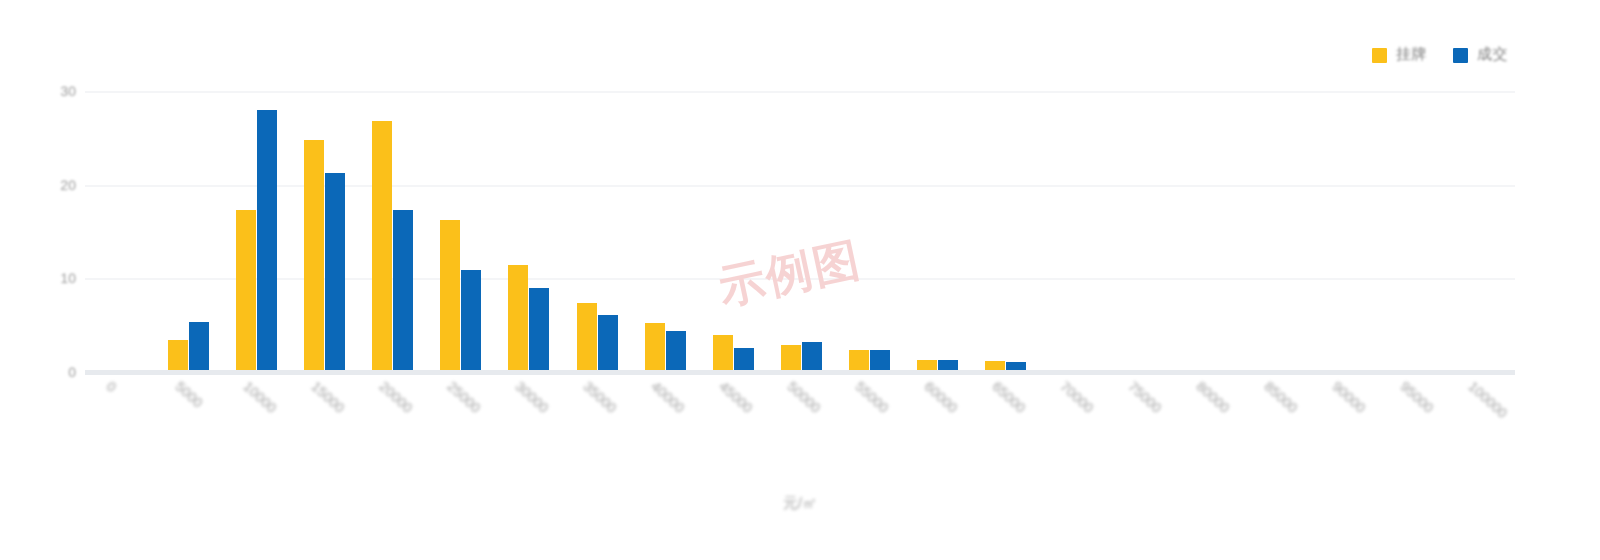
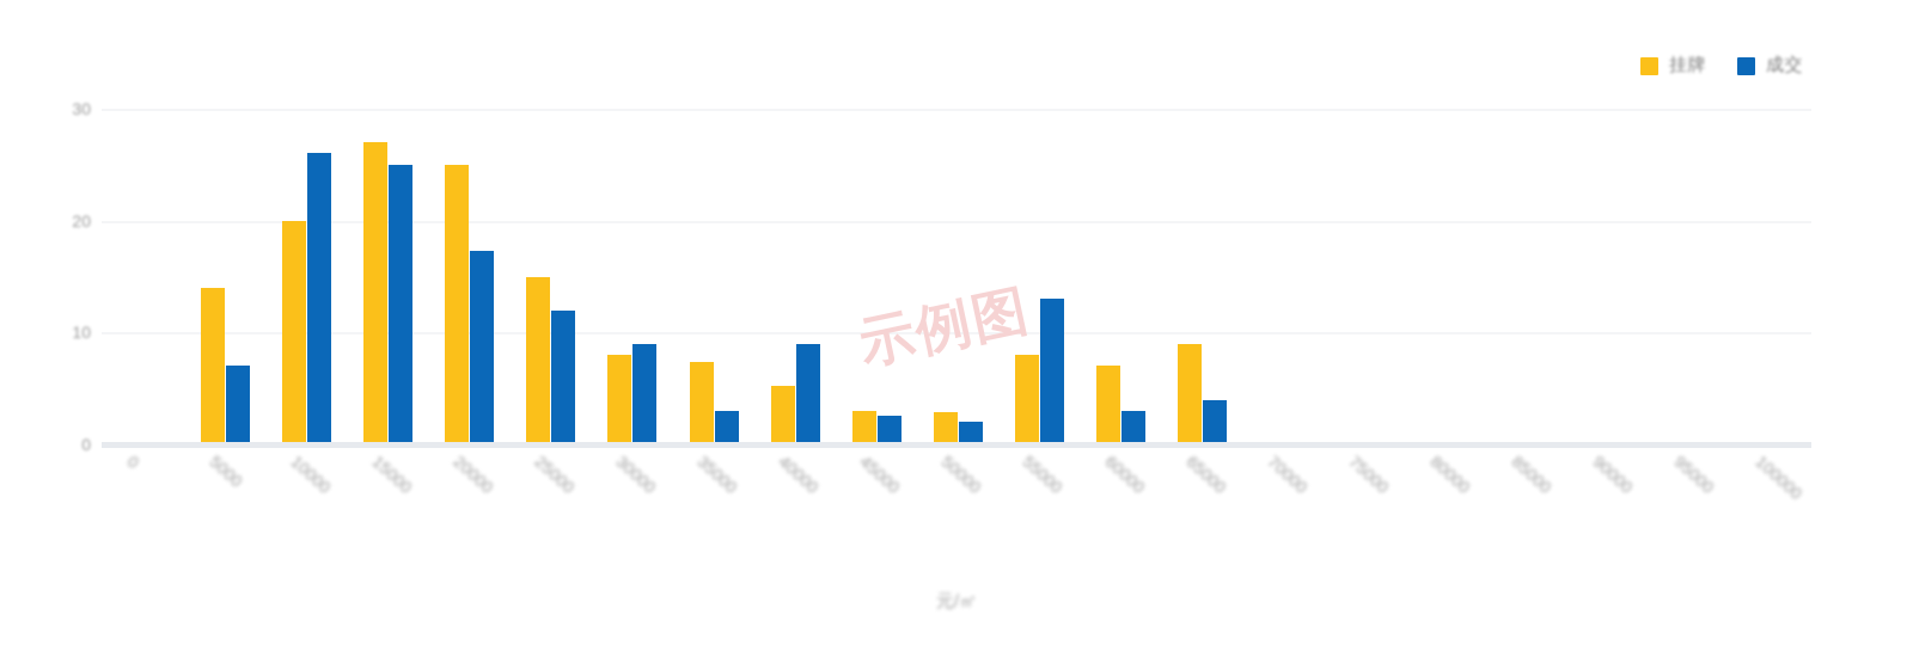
挂牌/5000: 3 -> 14
成交/5000: 5 -> 7
挂牌/10000: 17 -> 20
成交/10000: 28 -> 26
挂牌/15000: 25 -> 27
成交/15000: 21 -> 25
挂牌/20000: 27 -> 25
挂牌/25000: 16 -> 15
成交/25000: 11 -> 12
挂牌/30000: 11 -> 8
成交/35000: 6 -> 3
成交/40000: 4 -> 9
挂牌/45000: 4 -> 3
成交/50000: 3 -> 2
挂牌/55000: 2 -> 8
成交/55000: 2 -> 13
挂牌/60000: 1 -> 7
成交/60000: 1 -> 3
挂牌/65000: 1 -> 9
成交/65000: 1 -> 4
